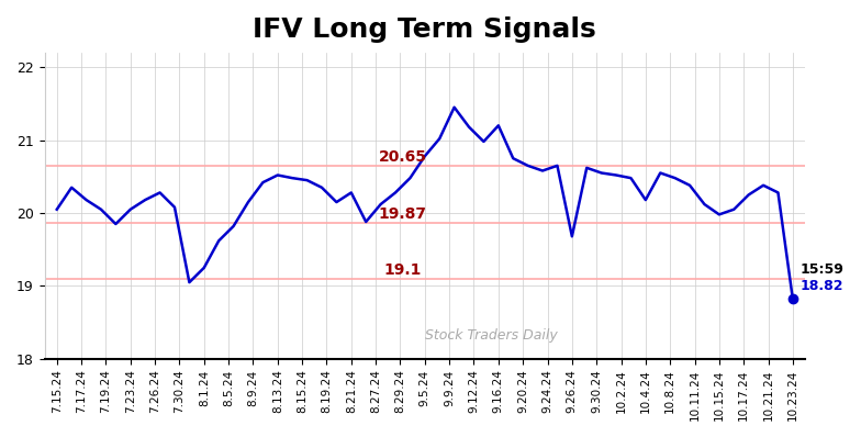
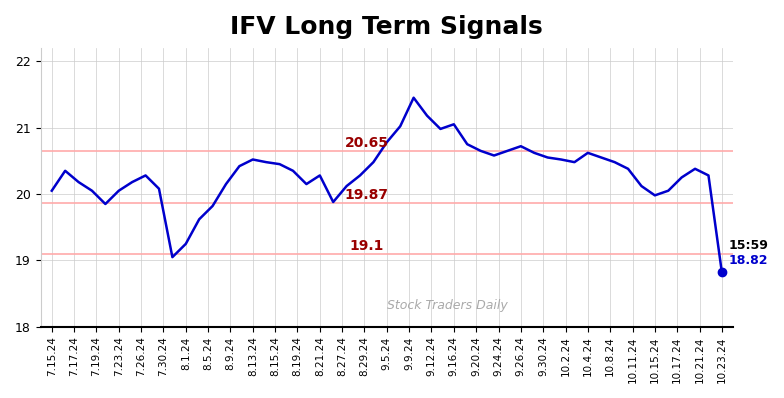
9.16.24: 21.20 -> 21.05
9.26.24: 19.68 -> 20.72
10.4.24: 20.18 -> 20.62
